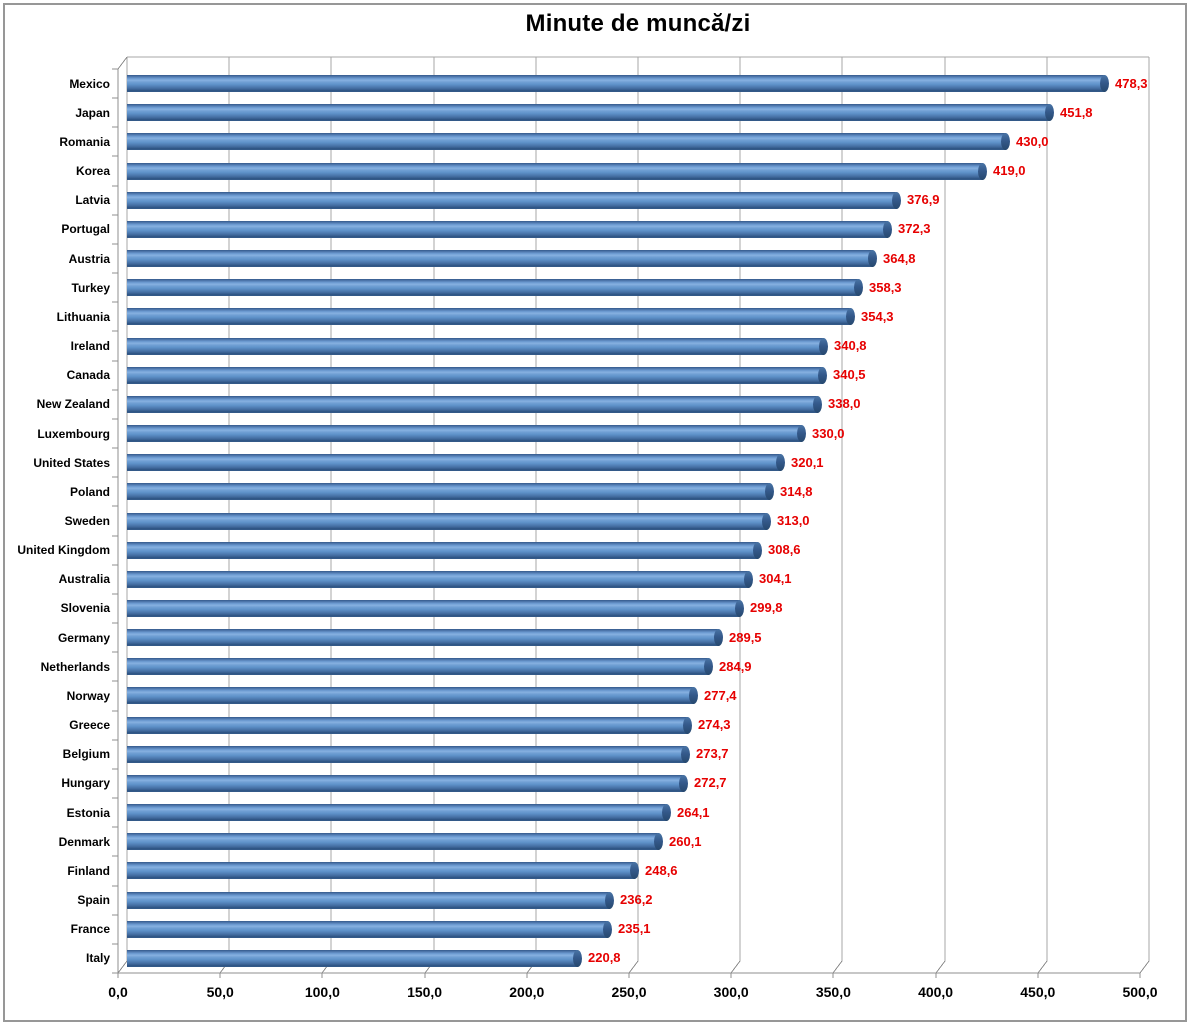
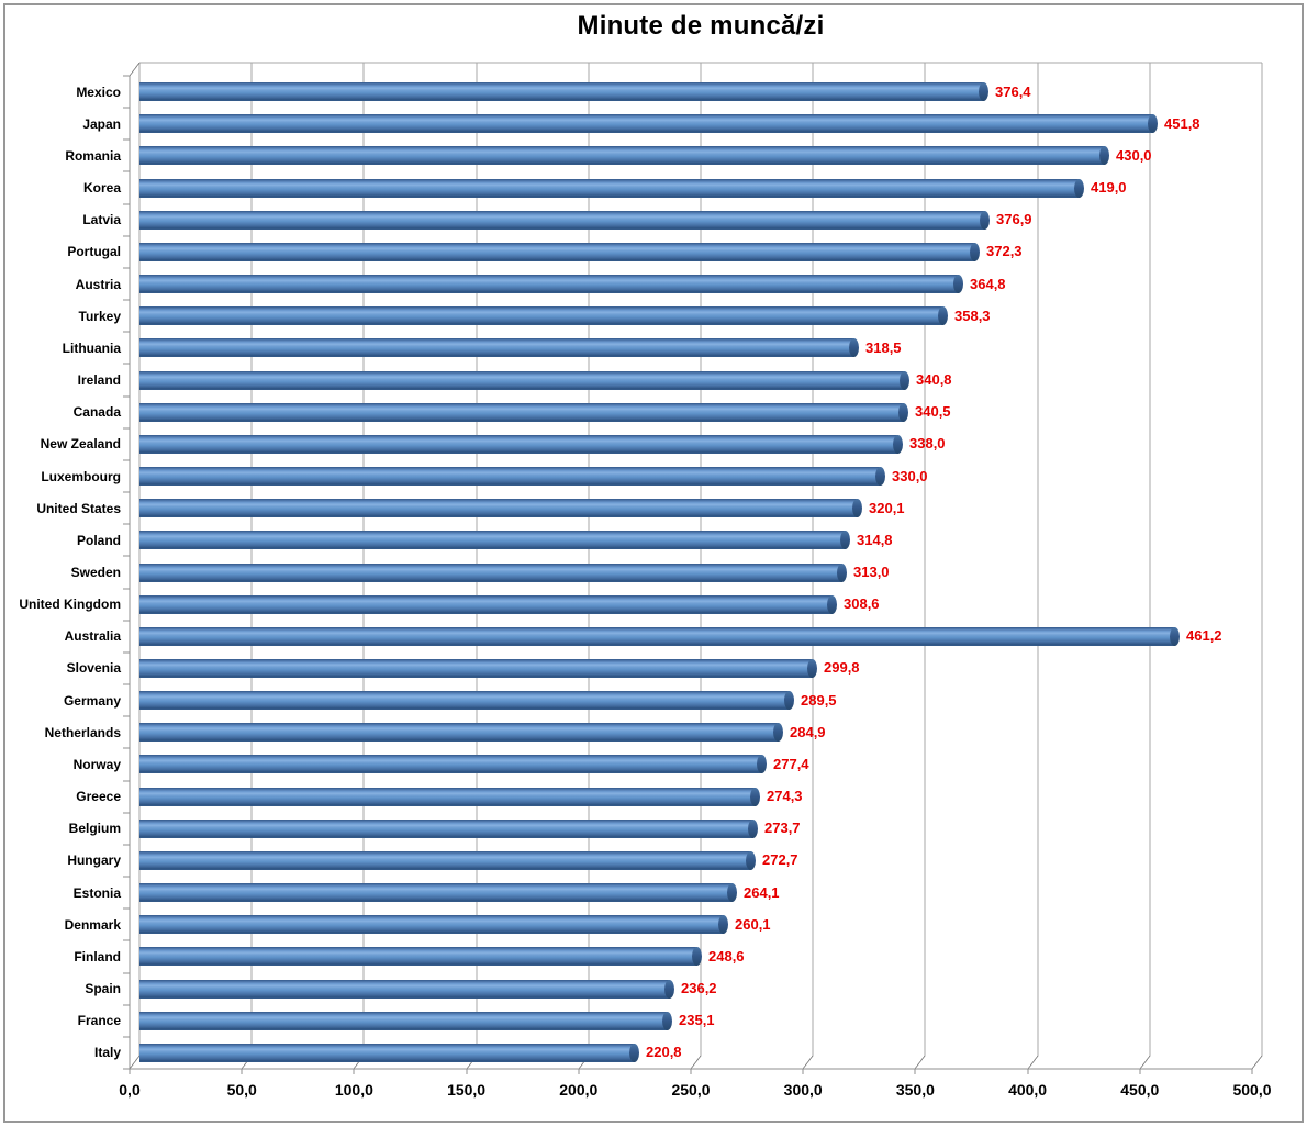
Mexico: 478,3 -> 376,4
Lithuania: 354,3 -> 318,5
Australia: 304,1 -> 461,2
